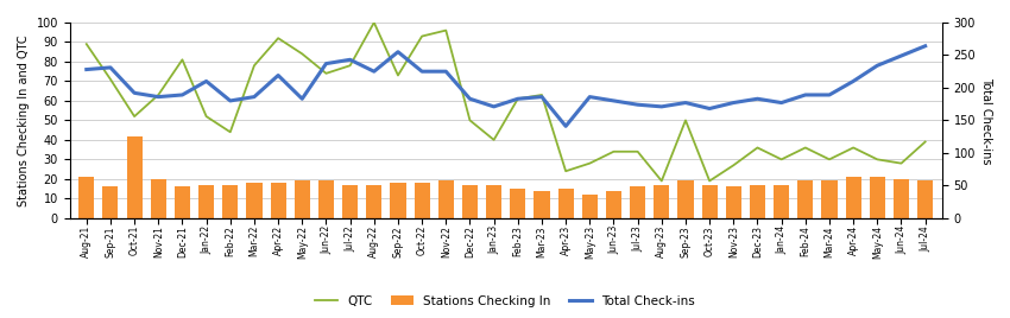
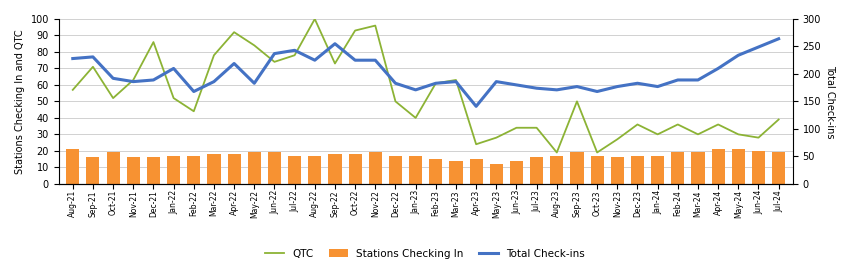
QTC/Aug-21: 89 -> 57
Stations Checking In/Oct-21: 42 -> 19
Stations Checking In/Nov-21: 20 -> 16
QTC/Dec-21: 81 -> 86
Total Check-ins/Feb-22: 180 -> 168
